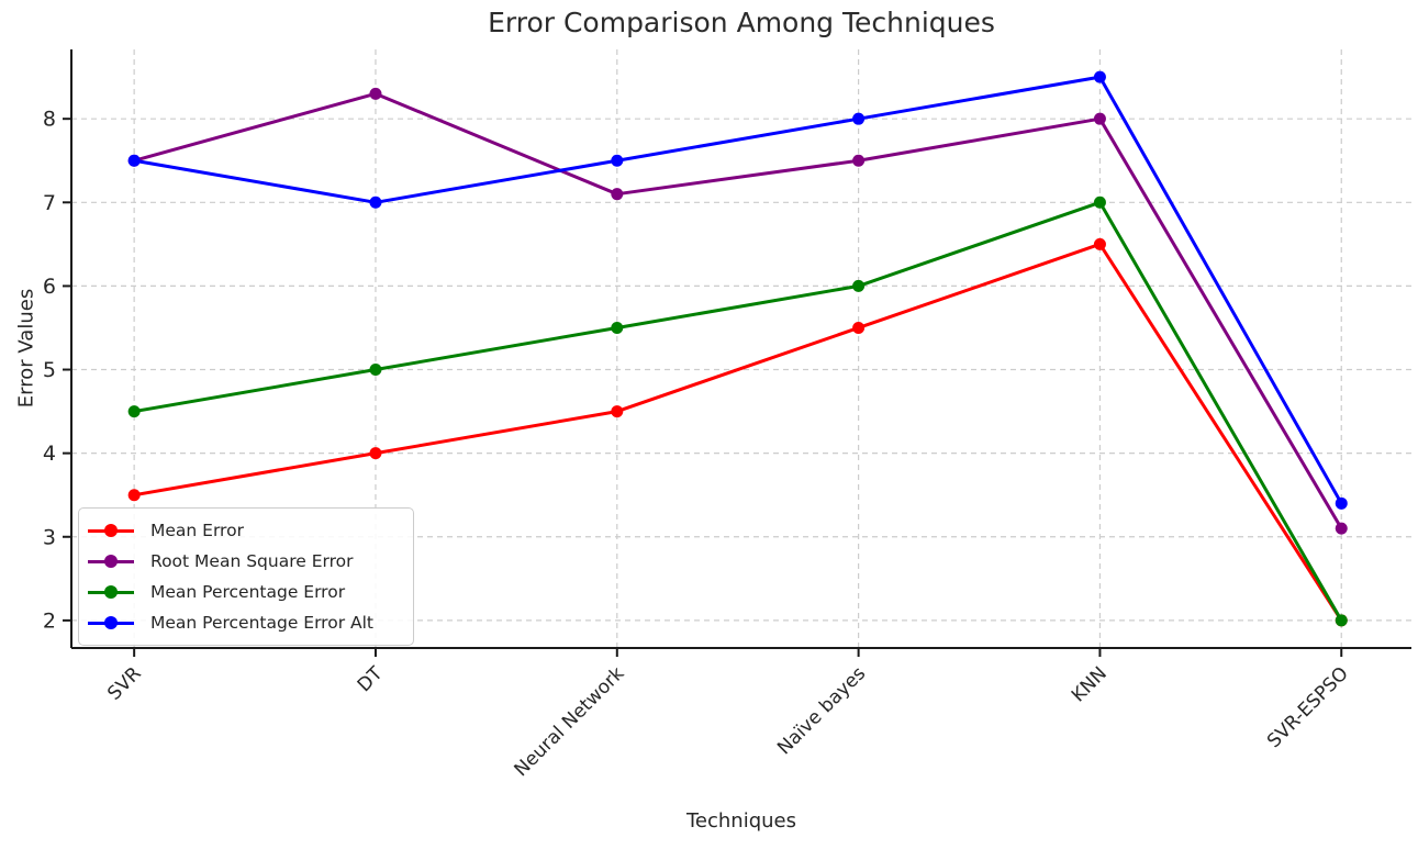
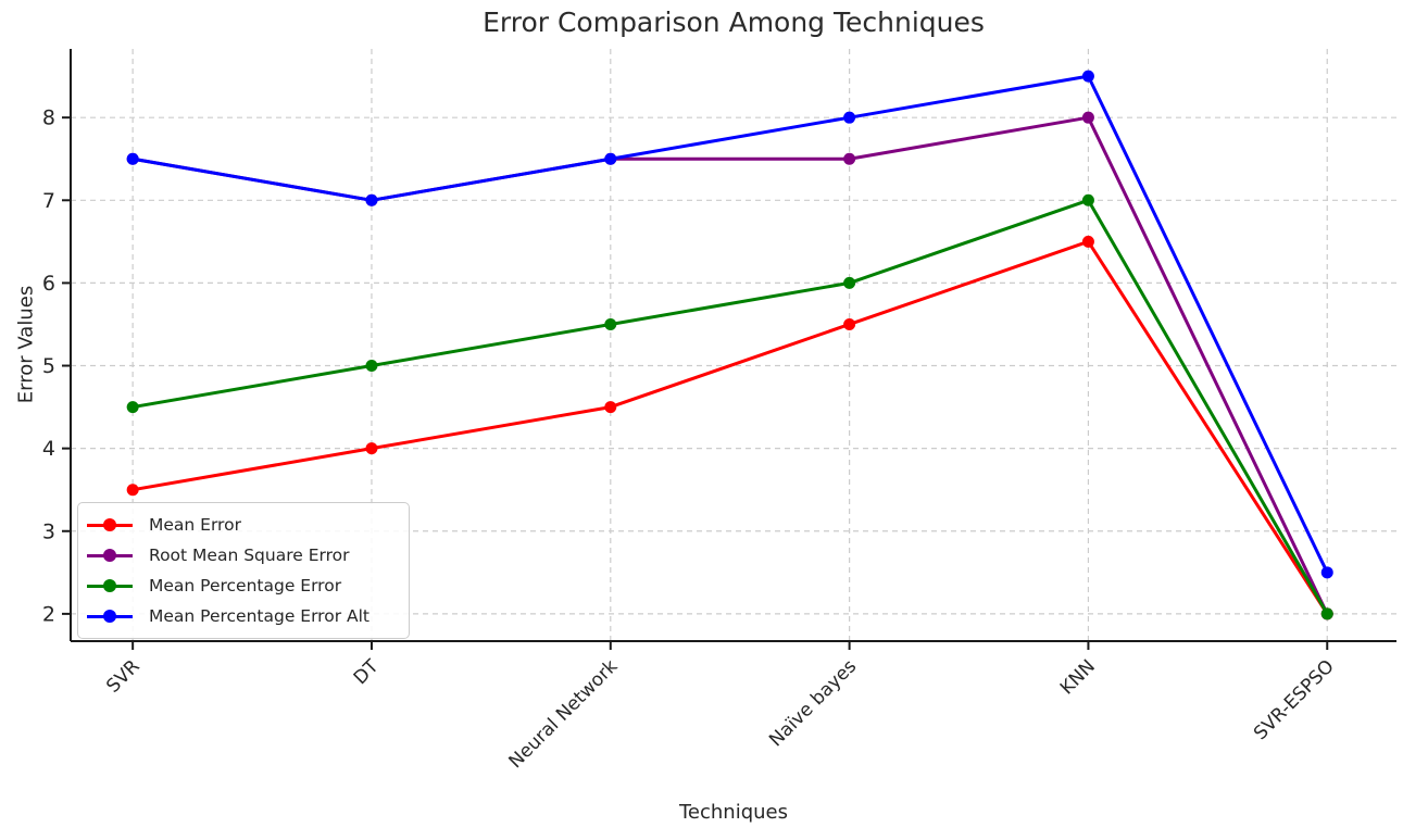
Root Mean Square Error/DT: 8.3 -> 7.0
Root Mean Square Error/Neural Network: 7.1 -> 7.5
Root Mean Square Error/SVR-ESPSO: 3.1 -> 2.0
Mean Percentage Error Alt/SVR-ESPSO: 3.4 -> 2.5
